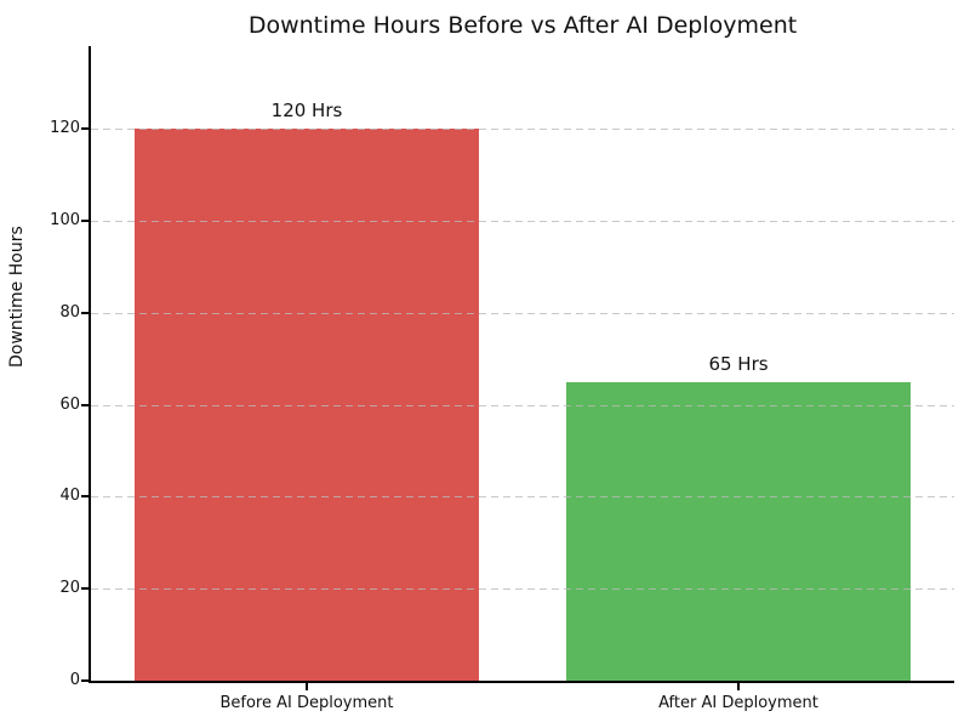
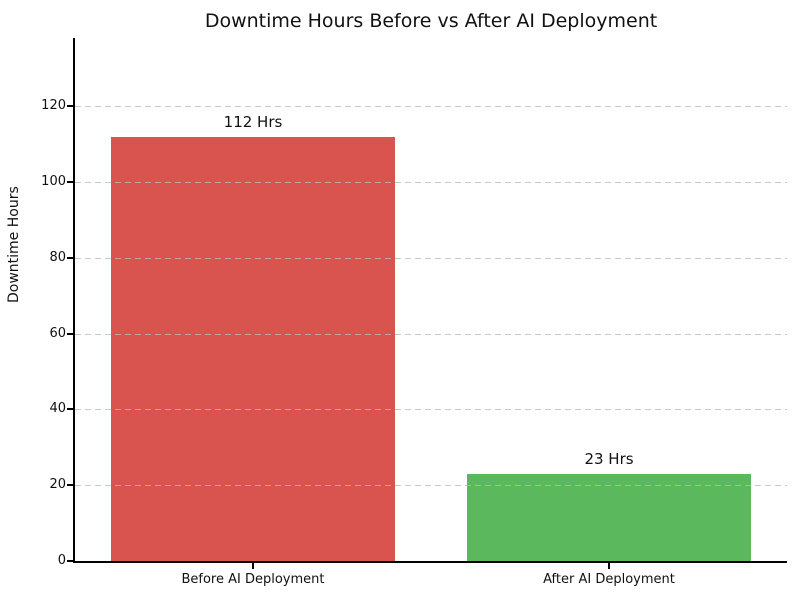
Before AI Deployment: 120 -> 112
After AI Deployment: 65 -> 23
